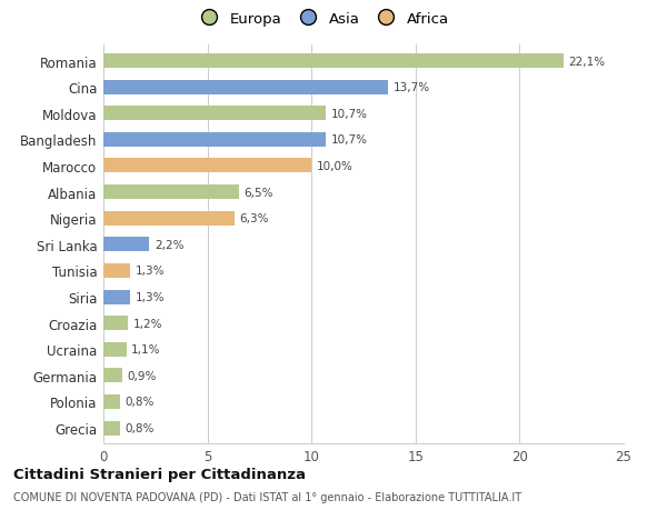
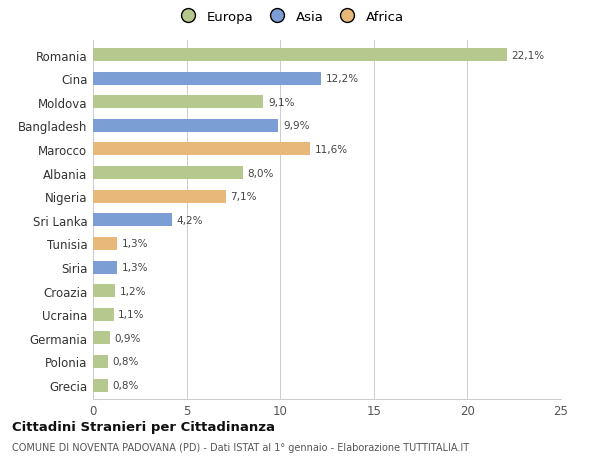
Cina: 13,7% -> 12,2%
Moldova: 10,7% -> 9,1%
Bangladesh: 10,7% -> 9,9%
Marocco: 10,0% -> 11,6%
Albania: 6,5% -> 8,0%
Nigeria: 6,3% -> 7,1%
Sri Lanka: 2,2% -> 4,2%
